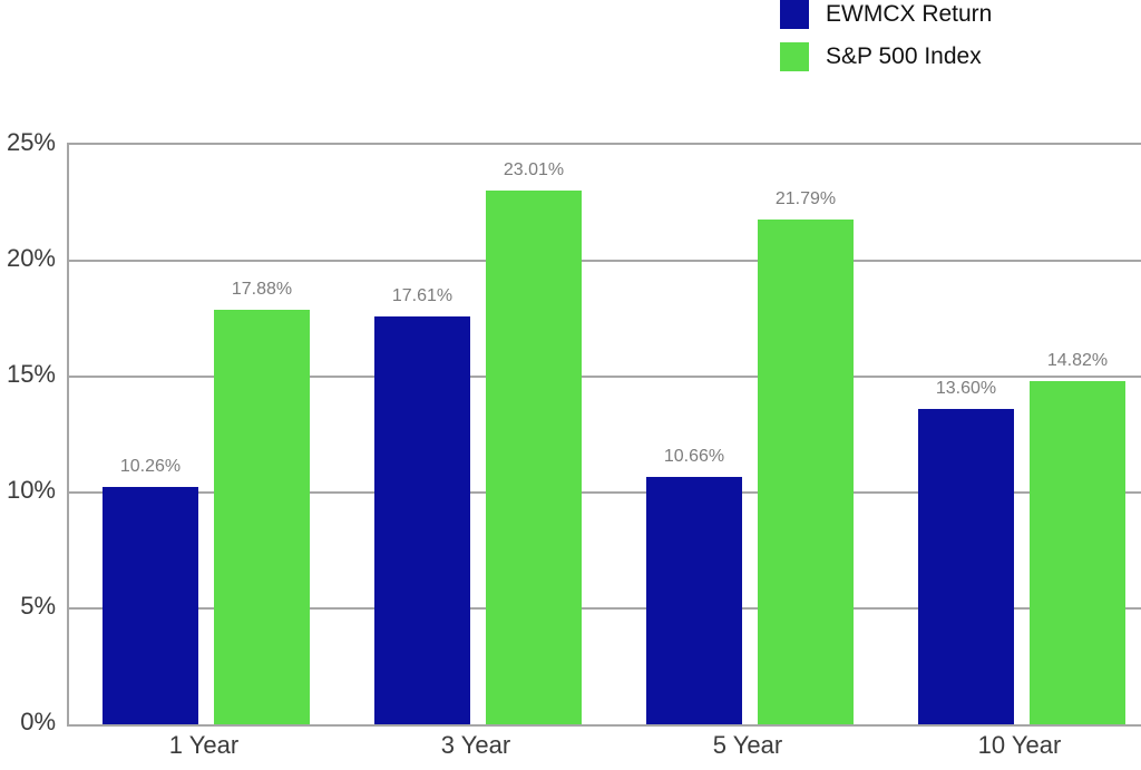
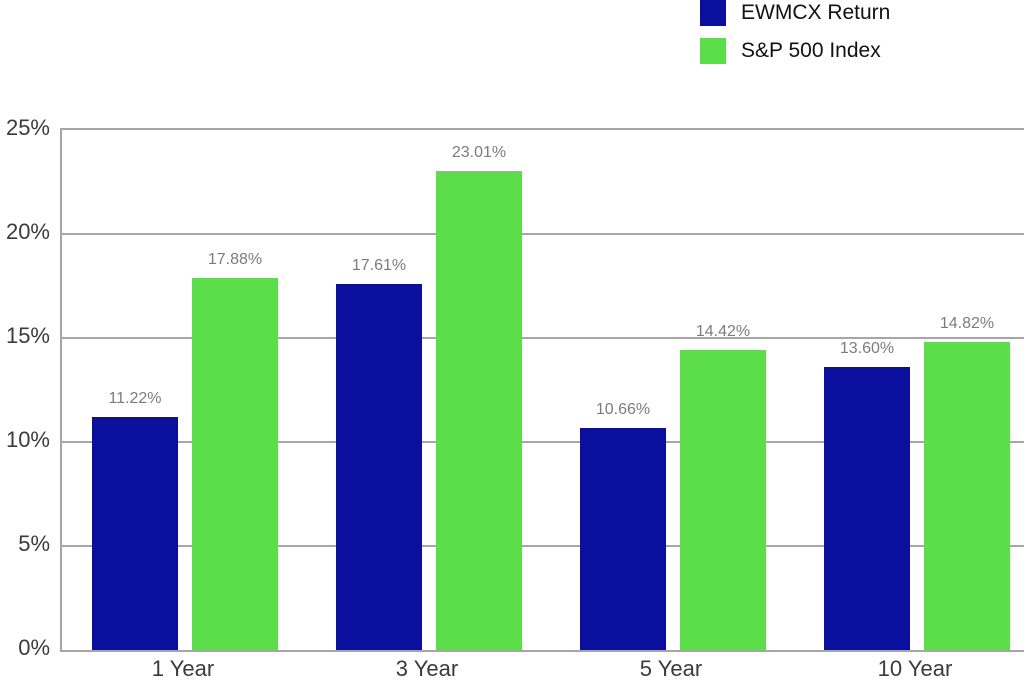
EWMCX Return/1 Year: 10.26% -> 11.22%
S&P 500 Index/5 Year: 21.79% -> 14.42%
